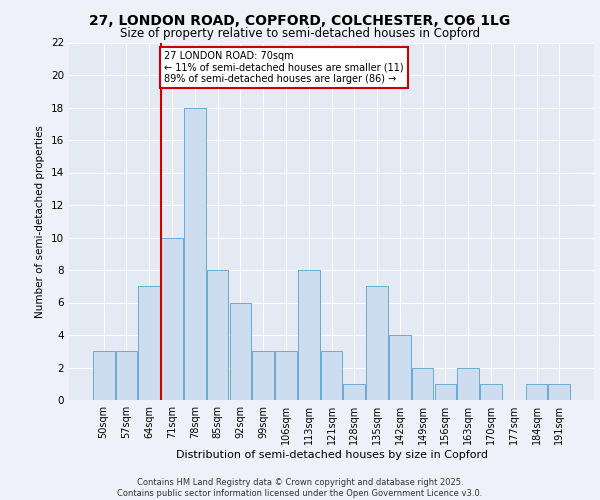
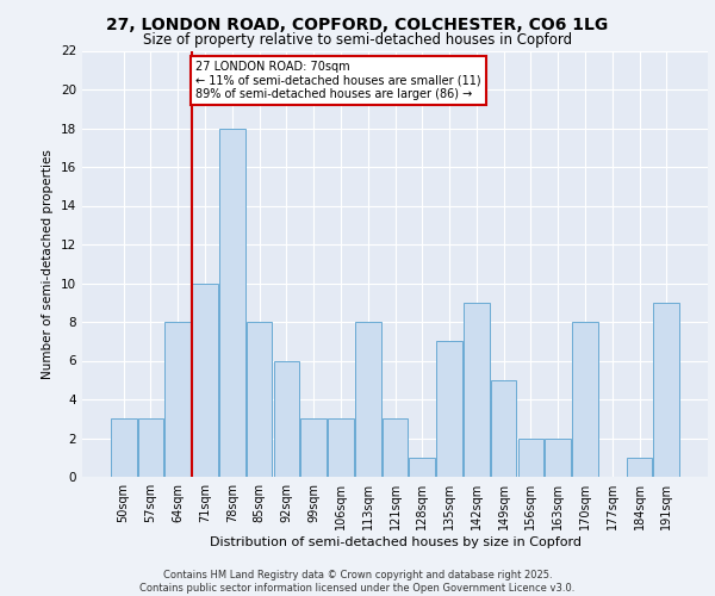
64sqm: 7 -> 8
142sqm: 4 -> 9
149sqm: 2 -> 5
156sqm: 1 -> 2
170sqm: 1 -> 8
191sqm: 1 -> 9
